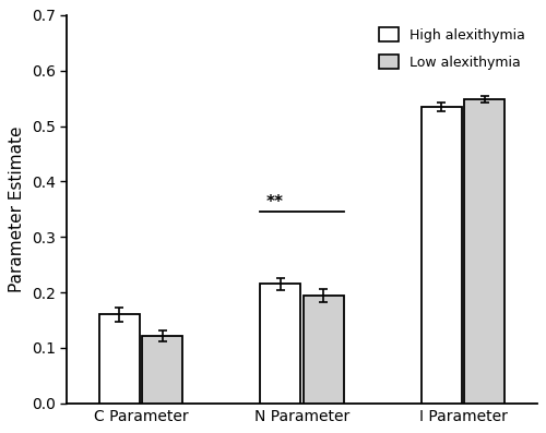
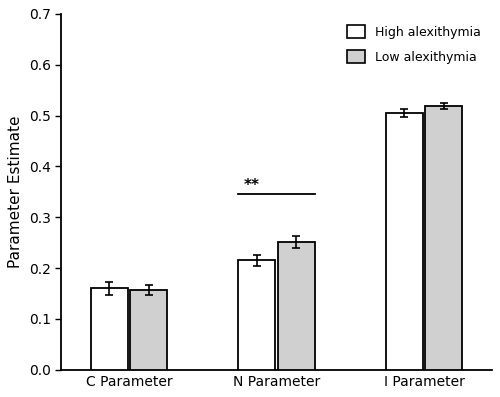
Low alexithymia/C Parameter: 0.122 -> 0.157
Low alexithymia/N Parameter: 0.194 -> 0.252
High alexithymia/I Parameter: 0.534 -> 0.505
Low alexithymia/I Parameter: 0.548 -> 0.518
